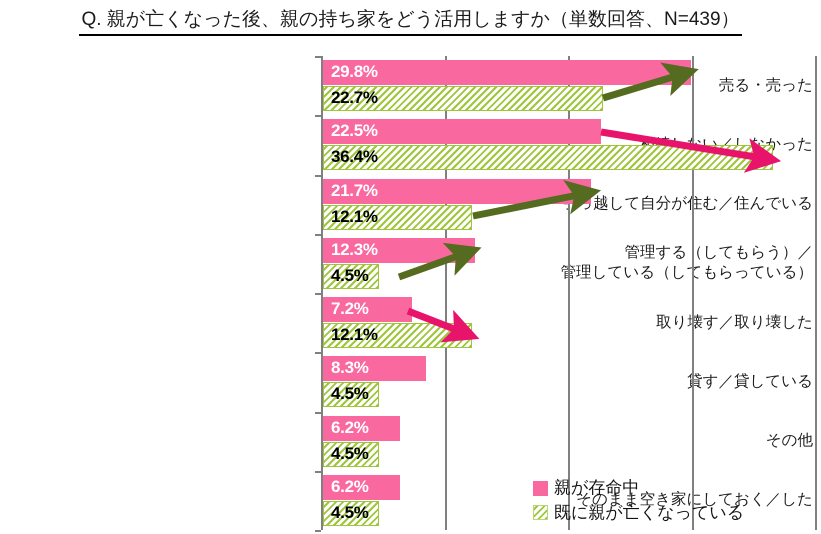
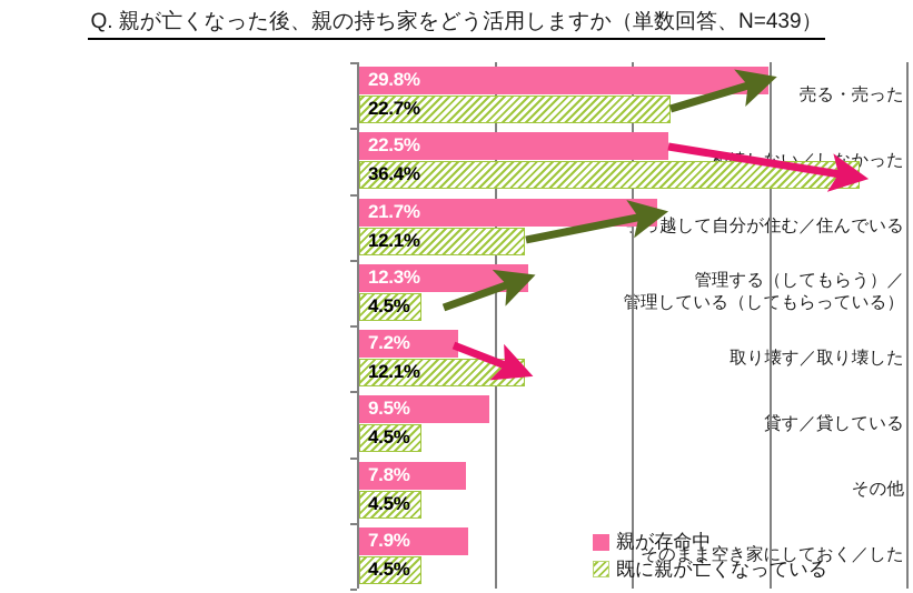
親が存命中/貸す／貸している: 8.3% -> 9.5%
親が存命中/その他: 6.2% -> 7.8%
親が存命中/そのまま空き家にしておく／した: 6.2% -> 7.9%
